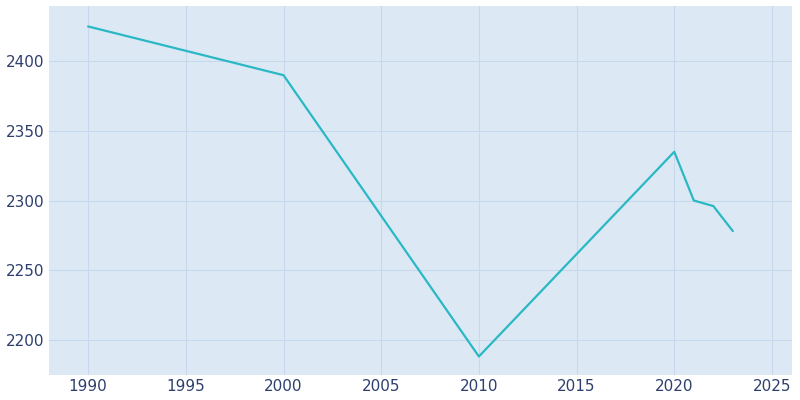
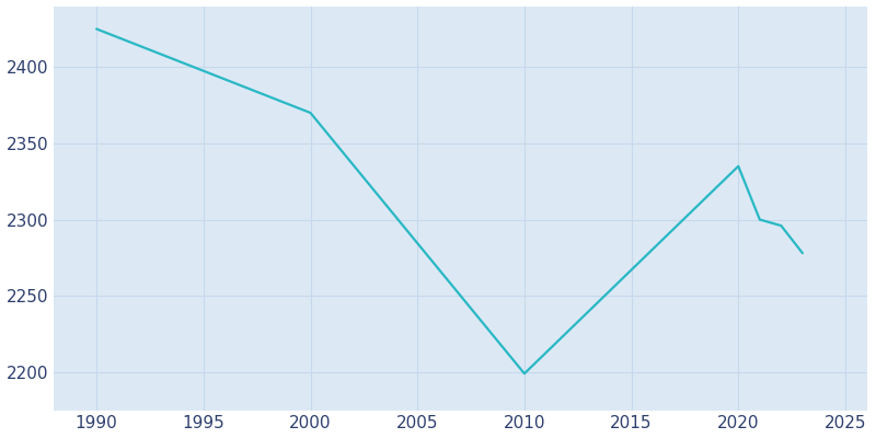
2000: 2390 -> 2370
2010: 2188 -> 2199
